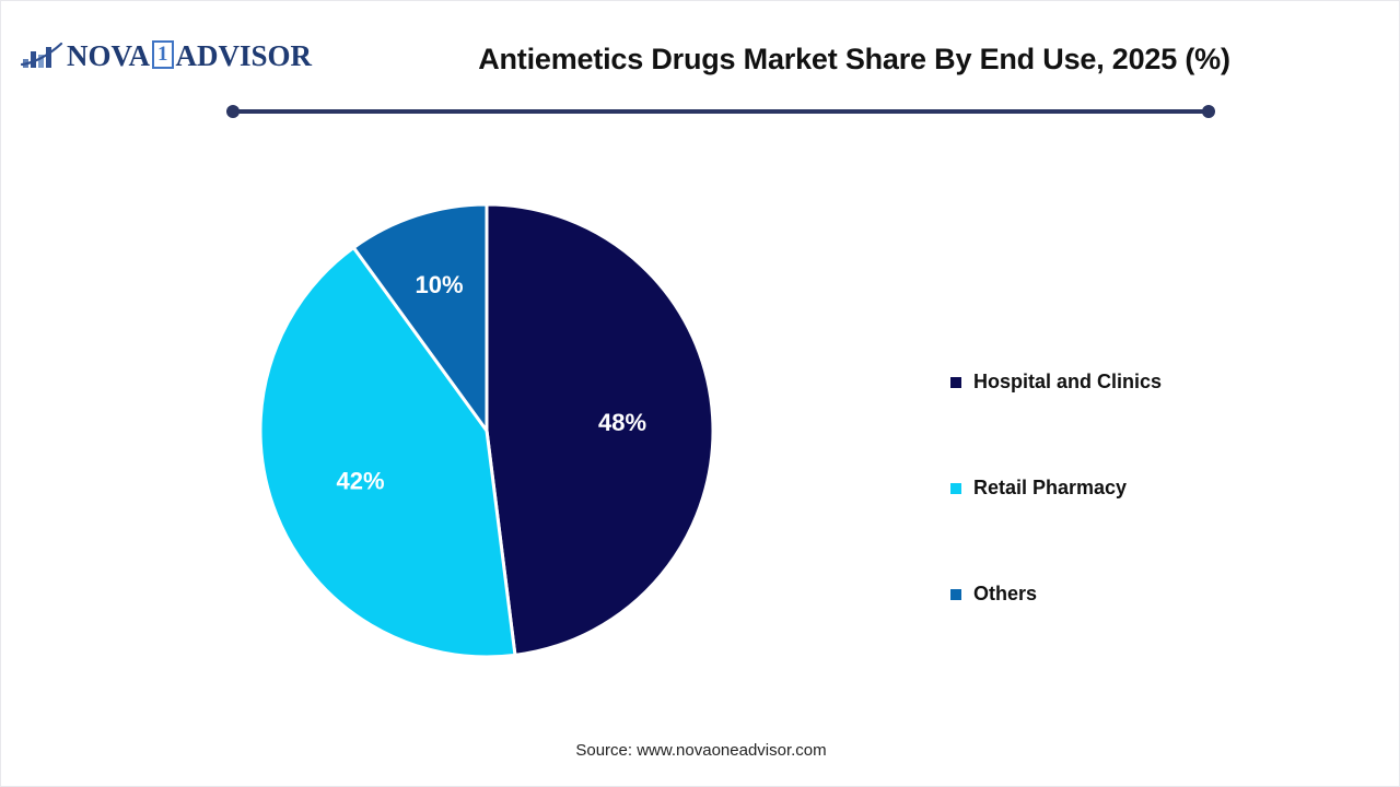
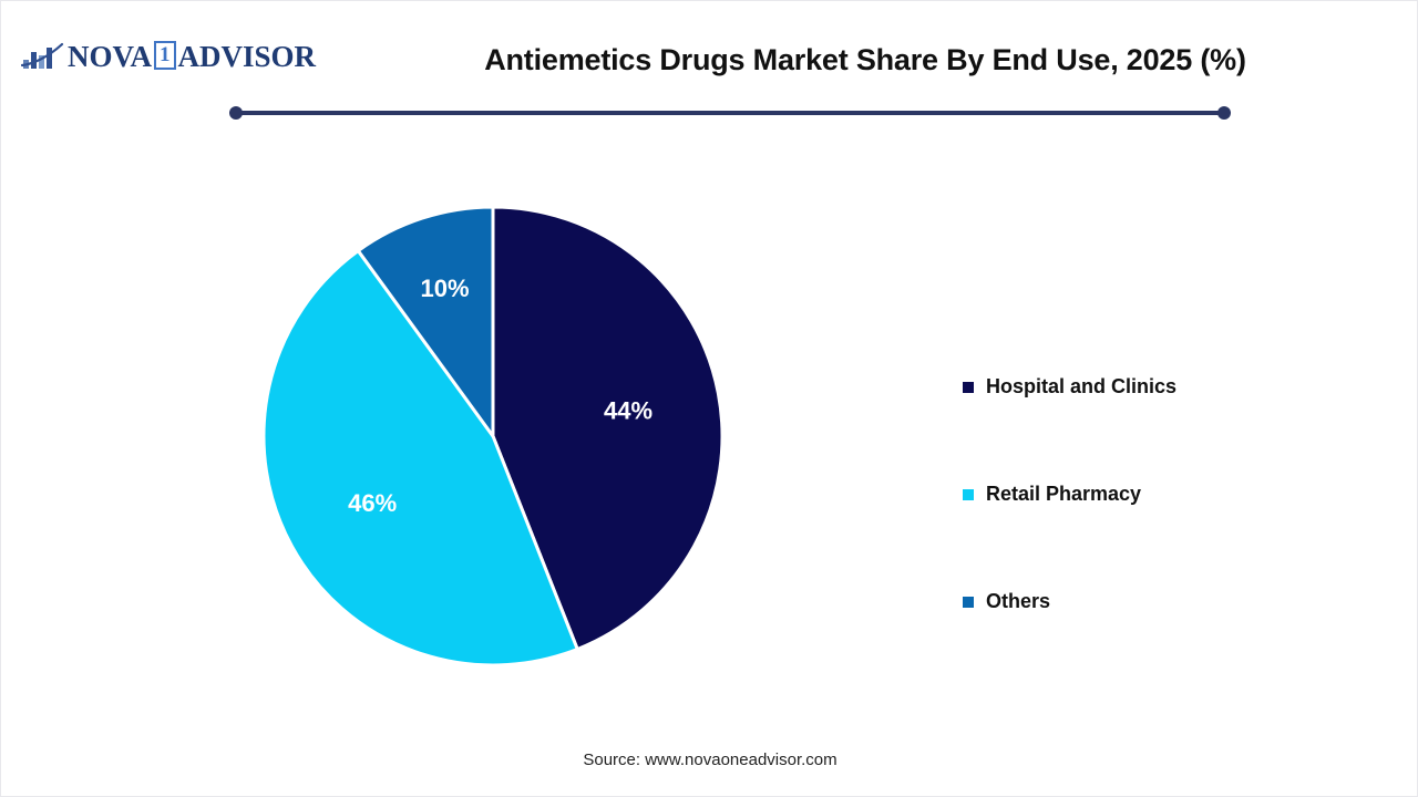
Hospital and Clinics: 48% -> 44%
Retail Pharmacy: 42% -> 46%
